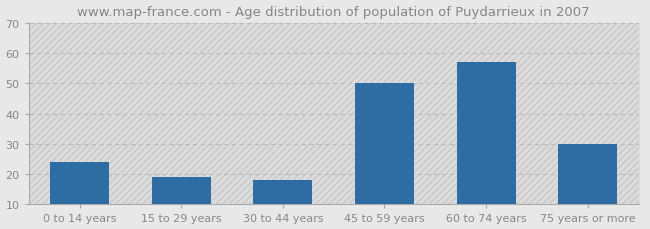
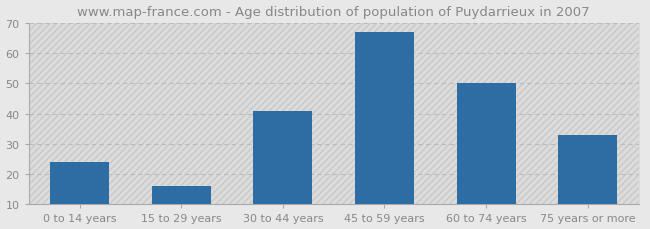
15 to 29 years: 19 -> 16
30 to 44 years: 18 -> 41
45 to 59 years: 50 -> 67
60 to 74 years: 57 -> 50
75 years or more: 30 -> 33
